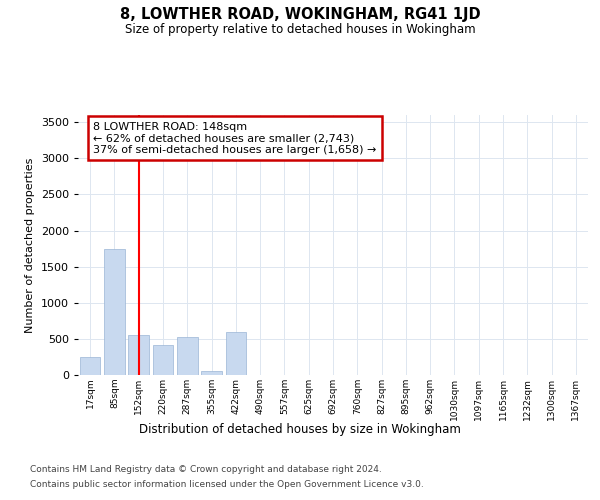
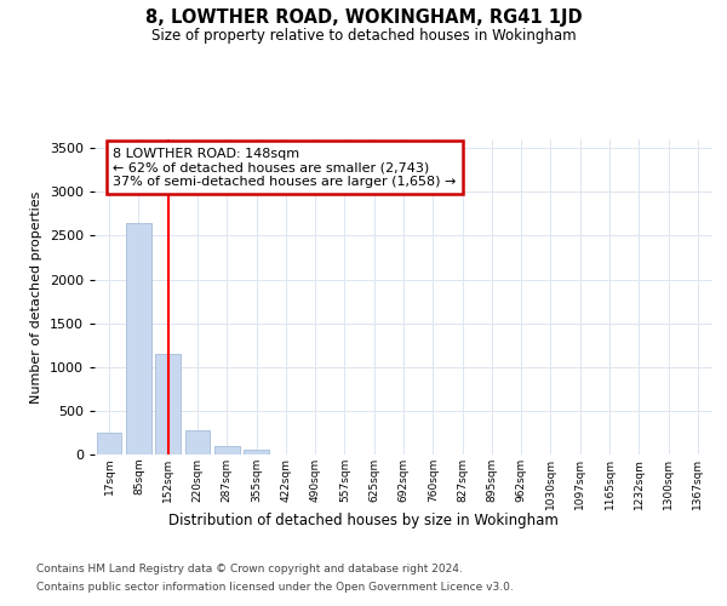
85sqm: 1740 -> 2650
152sqm: 560 -> 1150
220sqm: 420 -> 280
287sqm: 520 -> 100
422sqm: 600 -> 0
